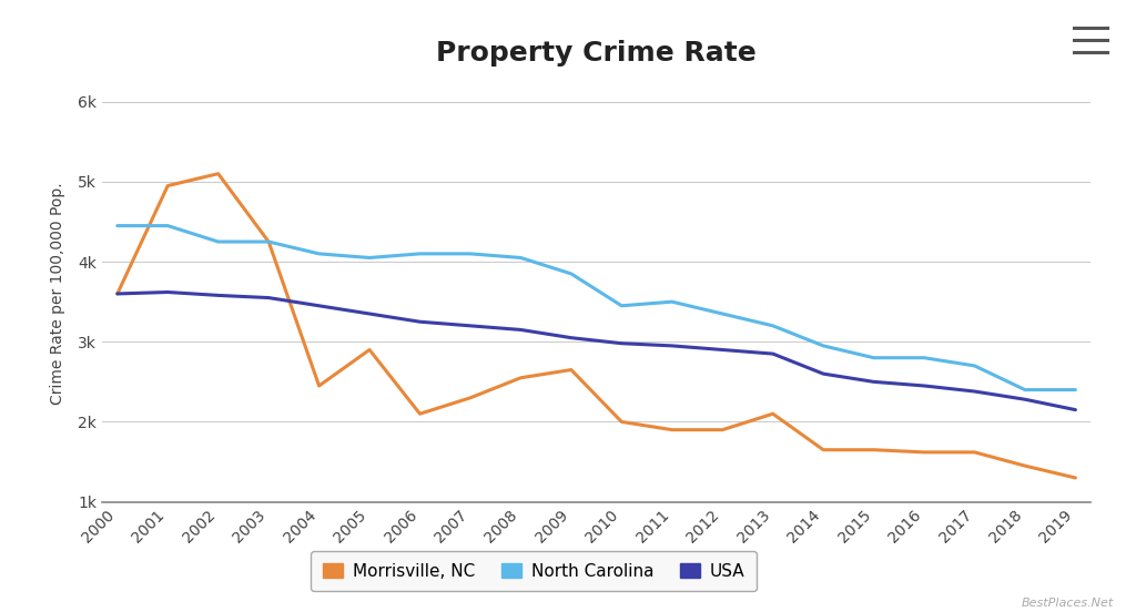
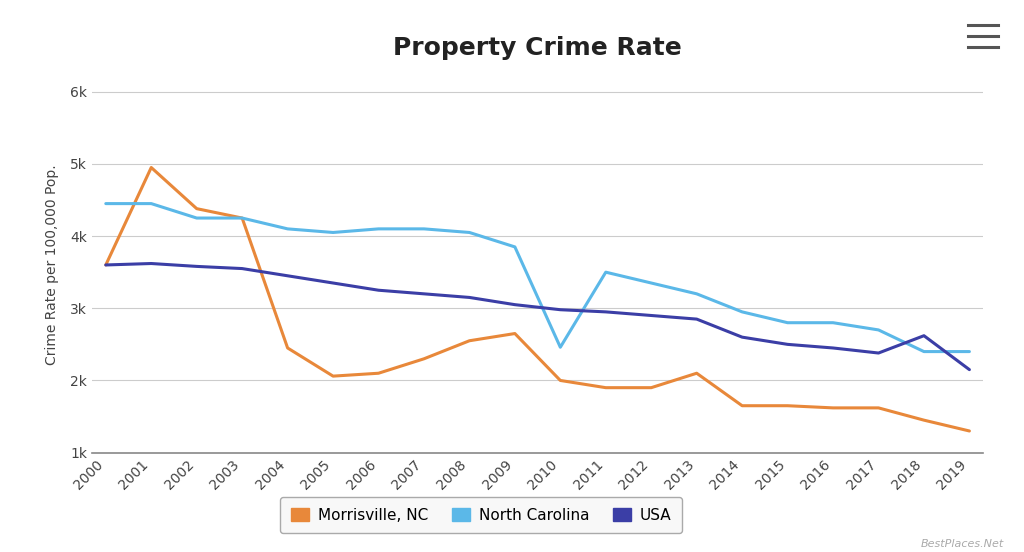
Morrisville, NC/2002: 5.10k -> 4.38k
Morrisville, NC/2005: 2.90k -> 2.06k
North Carolina/2010: 3.45k -> 2.46k
USA/2018: 2.28k -> 2.62k
